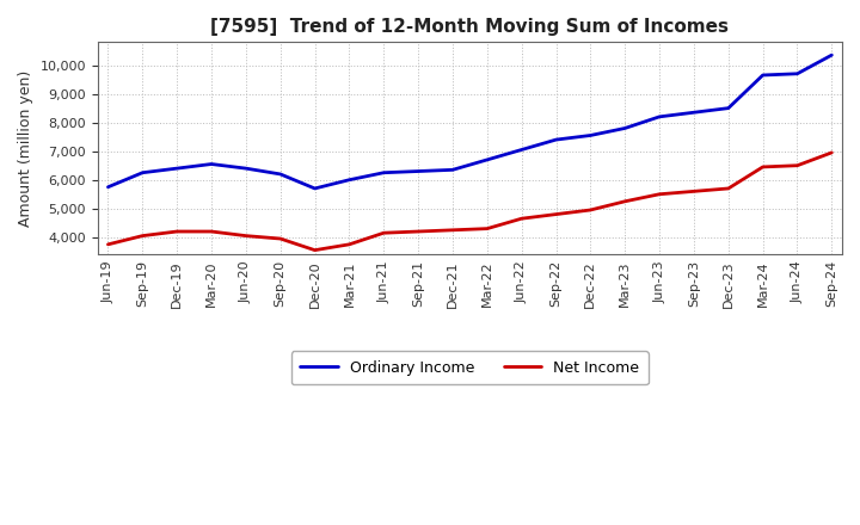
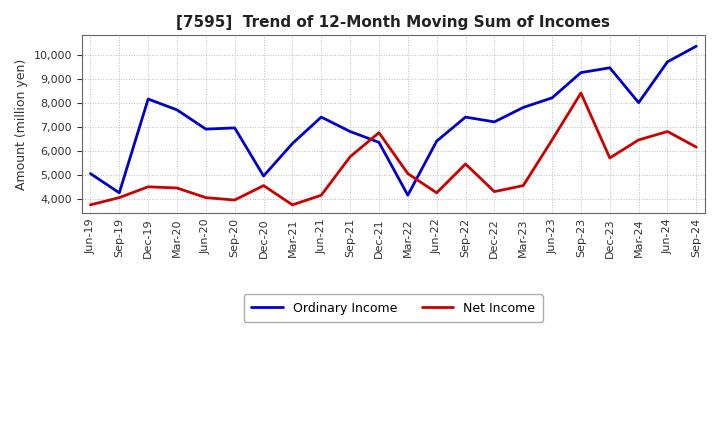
Ordinary Income/Jun-19: 5,750 -> 5,050
Ordinary Income/Sep-19: 6,250 -> 4,250
Ordinary Income/Dec-19: 6,400 -> 8,150
Net Income/Dec-19: 4,200 -> 4,500
Ordinary Income/Mar-20: 6,550 -> 7,700
Net Income/Mar-20: 4,200 -> 4,450
Ordinary Income/Jun-20: 6,400 -> 6,900
Ordinary Income/Sep-20: 6,200 -> 6,950
Ordinary Income/Dec-20: 5,700 -> 4,950
Net Income/Dec-20: 3,550 -> 4,550
Ordinary Income/Mar-21: 6,000 -> 6,300
Ordinary Income/Jun-21: 6,250 -> 7,400
Ordinary Income/Sep-21: 6,300 -> 6,800
Net Income/Sep-21: 4,200 -> 5,750
Net Income/Dec-21: 4,250 -> 6,750
Ordinary Income/Mar-22: 6,700 -> 4,150
Net Income/Mar-22: 4,300 -> 5,050
Ordinary Income/Jun-22: 7,050 -> 6,400
Net Income/Jun-22: 4,650 -> 4,250
Net Income/Sep-22: 4,800 -> 5,450
Ordinary Income/Dec-22: 7,550 -> 7,200
Net Income/Dec-22: 4,950 -> 4,300
Net Income/Mar-23: 5,250 -> 4,550
Net Income/Jun-23: 5,500 -> 6,450
Ordinary Income/Sep-23: 8,350 -> 9,250
Net Income/Sep-23: 5,600 -> 8,400
Ordinary Income/Dec-23: 8,500 -> 9,450
Ordinary Income/Mar-24: 9,650 -> 8,000
Net Income/Jun-24: 6,500 -> 6,800
Net Income/Sep-24: 6,950 -> 6,150
